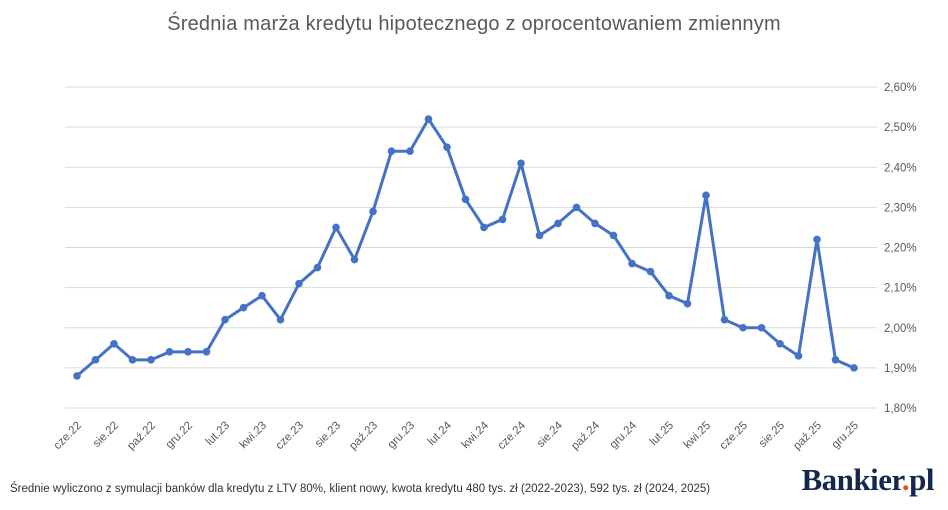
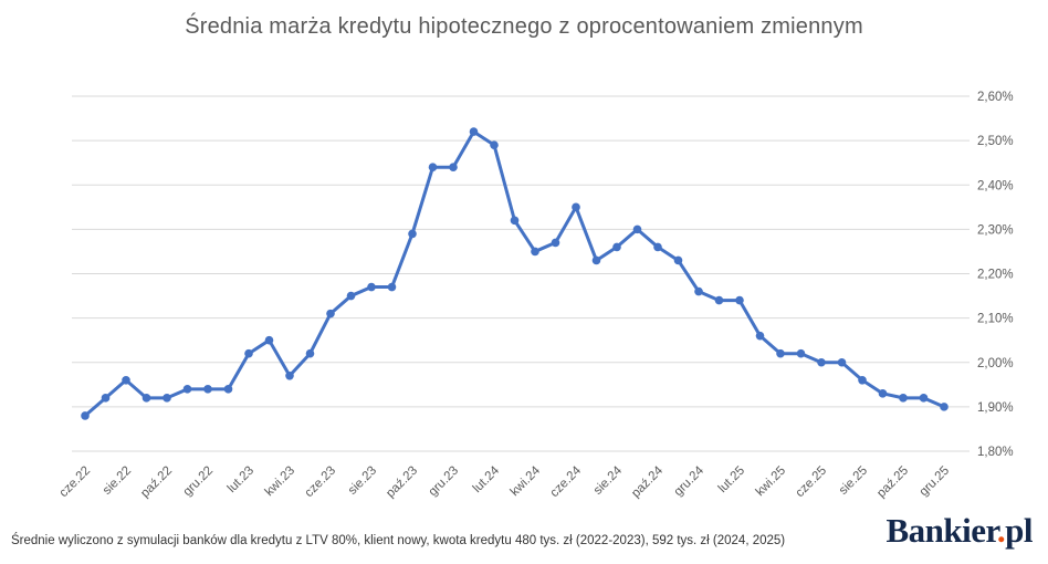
kwi.23: 2,08% -> 1,97%
sie.23: 2,25% -> 2,17%
lut.24: 2,45% -> 2,49%
cze.24: 2,41% -> 2,35%
lut.25: 2,08% -> 2,14%
kwi.25: 2,33% -> 2,02%
paź.25: 2,22% -> 1,92%
